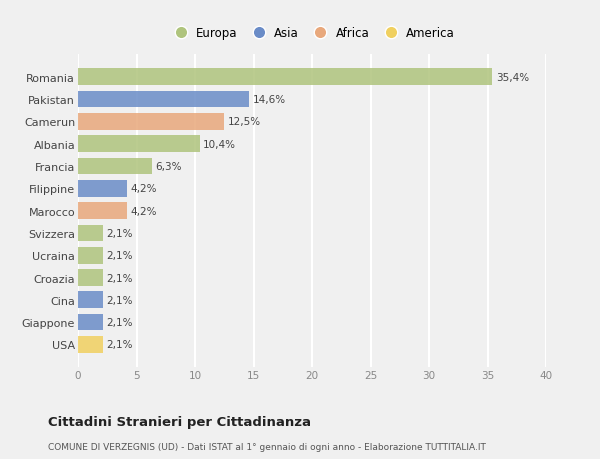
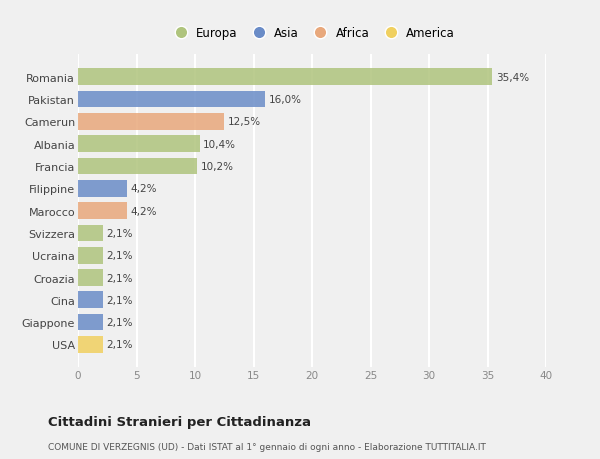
Pakistan: 14,6% -> 16,0%
Francia: 6,3% -> 10,2%
